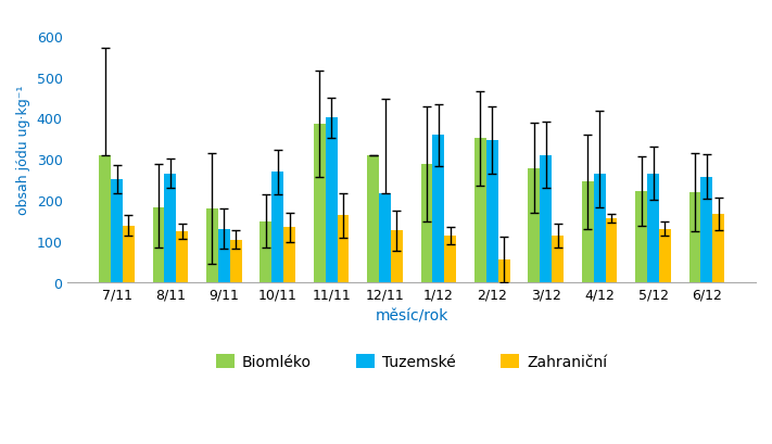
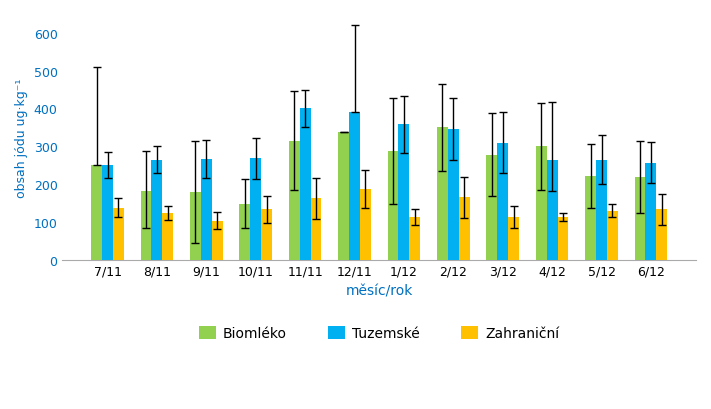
Biomléko/7/11: 310 -> 250
Tuzemské/9/11: 130 -> 267
Biomléko/11/11: 385 -> 315
Biomléko/12/11: 310 -> 338
Tuzemské/12/11: 215 -> 390
Zahraniční/12/11: 125 -> 188
Zahraniční/2/12: 55 -> 165
Biomléko/4/12: 245 -> 300
Zahraniční/4/12: 155 -> 113
Zahraniční/6/12: 165 -> 133
